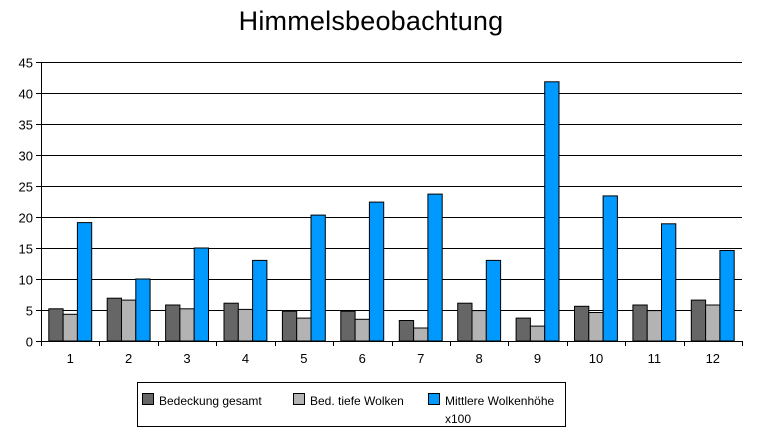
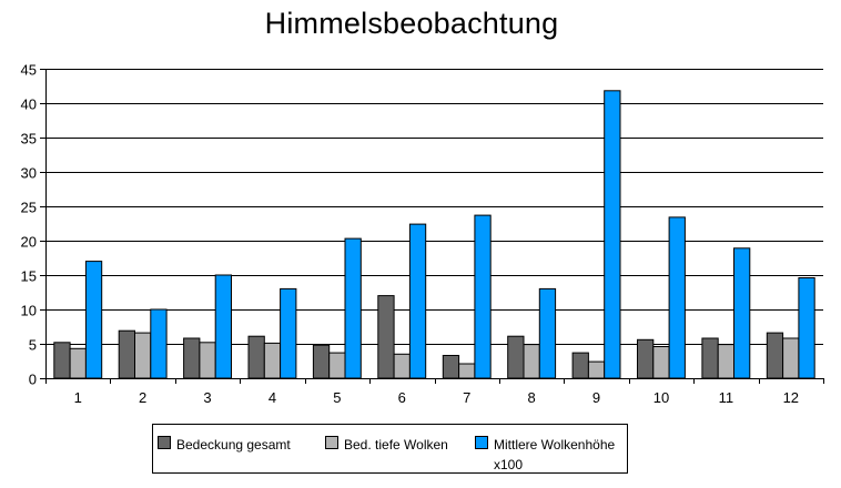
Mittlere Wolkenhöhe x100/1: 19 -> 17
Bedeckung gesamt/6: 5 -> 12
